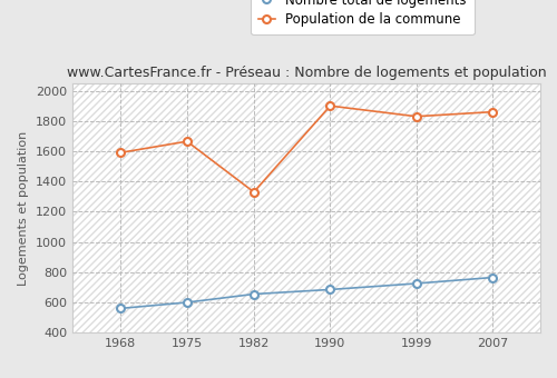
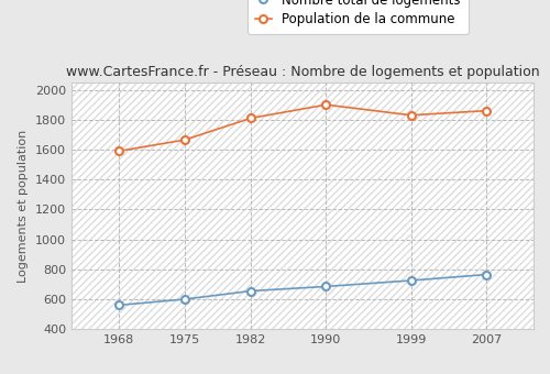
Population de la commune/1982: 1330 -> 1810
